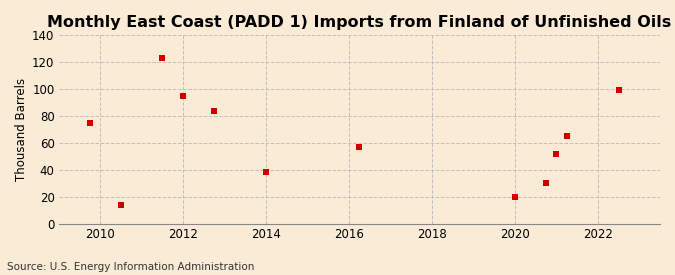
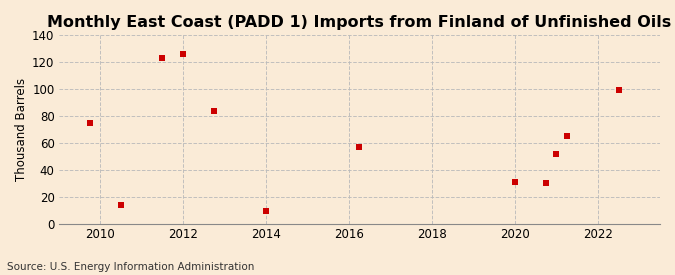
2012: 95 -> 126
2014: 38 -> 9
2020: 20 -> 31
